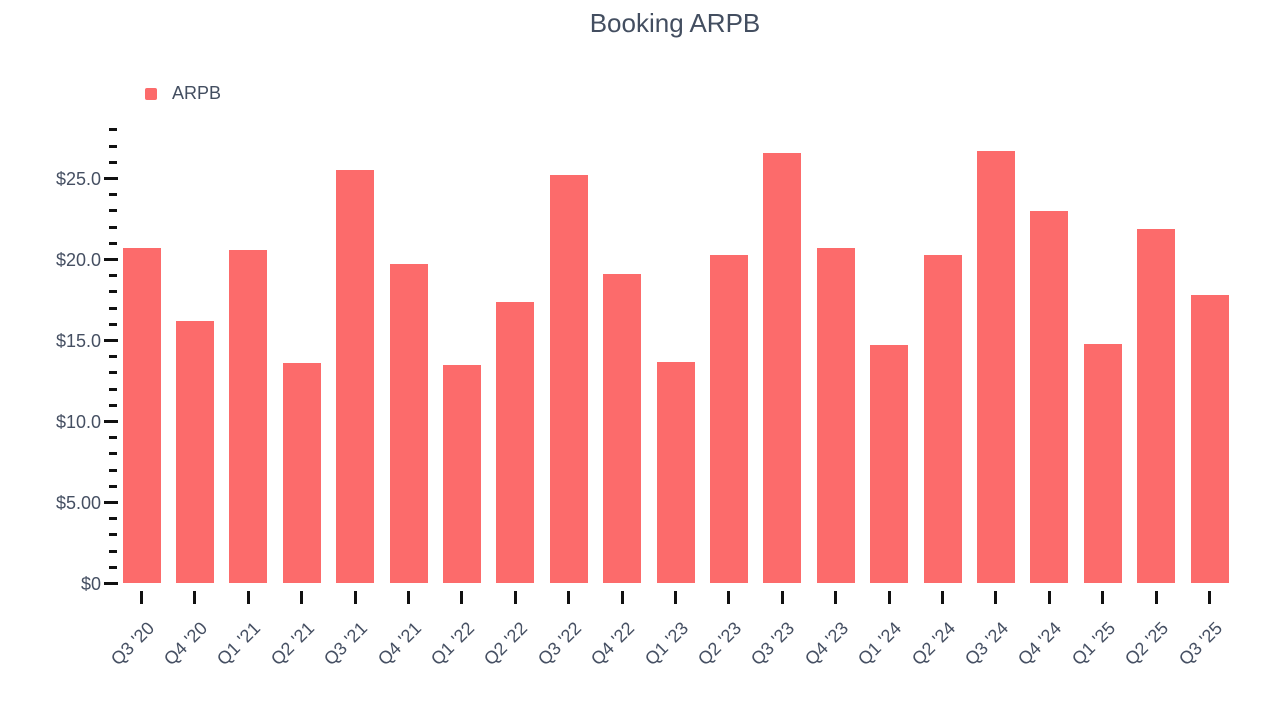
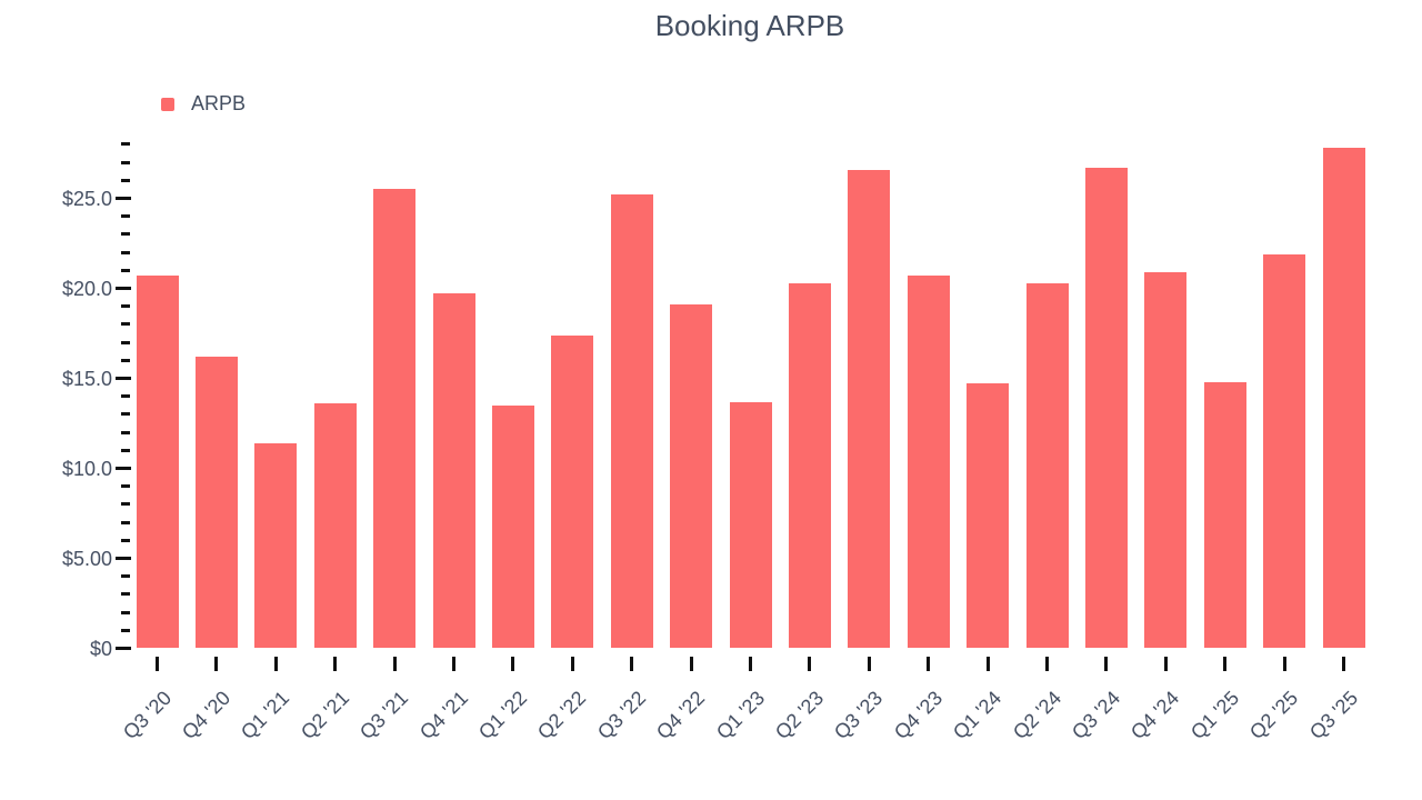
Q1 '21: $20.6 -> $11.4
Q4 '24: $23.0 -> $20.9
Q3 '25: $17.8 -> $27.8
